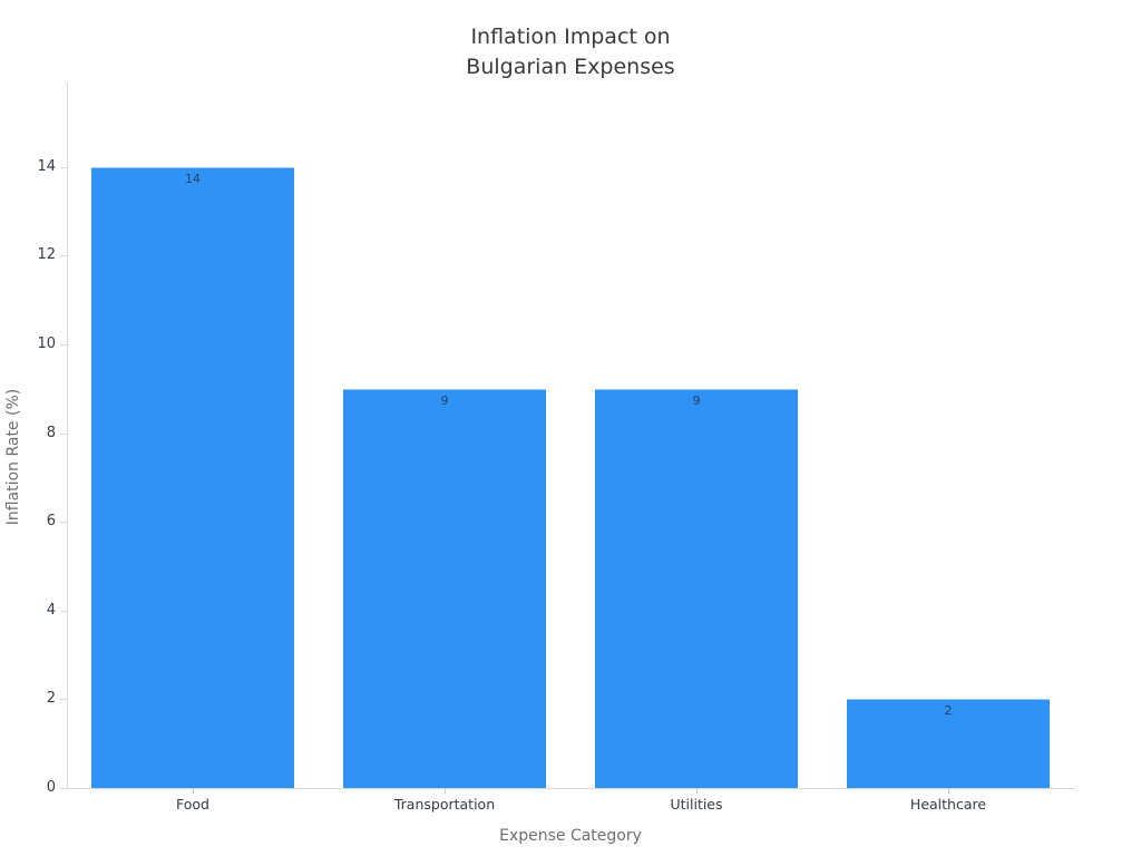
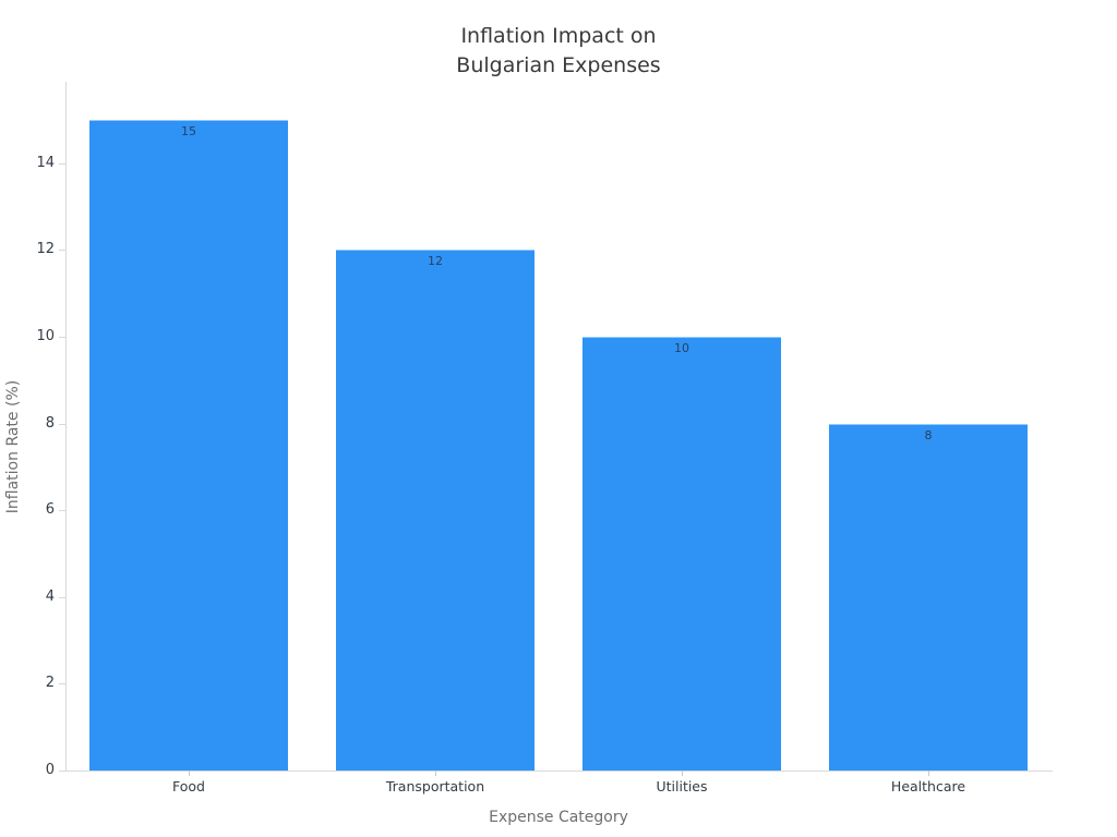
Food: 14 -> 15
Transportation: 9 -> 12
Utilities: 9 -> 10
Healthcare: 2 -> 8
